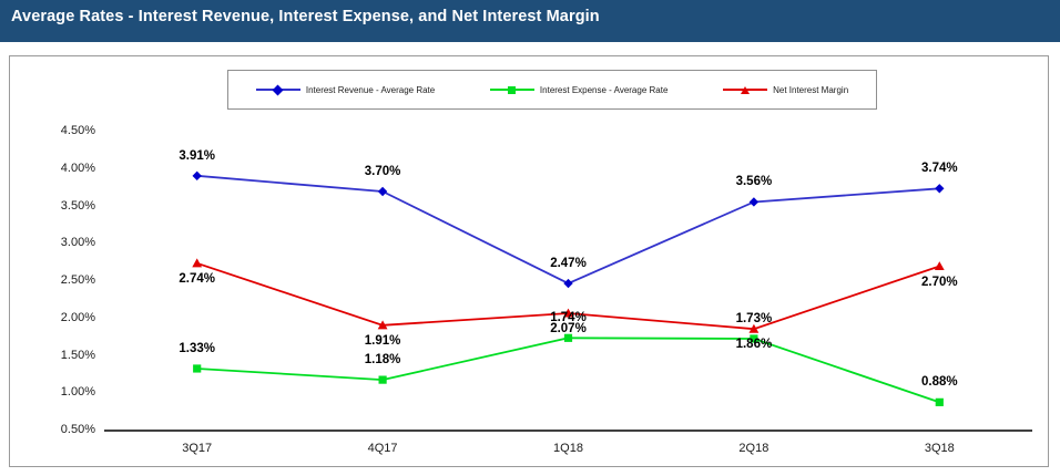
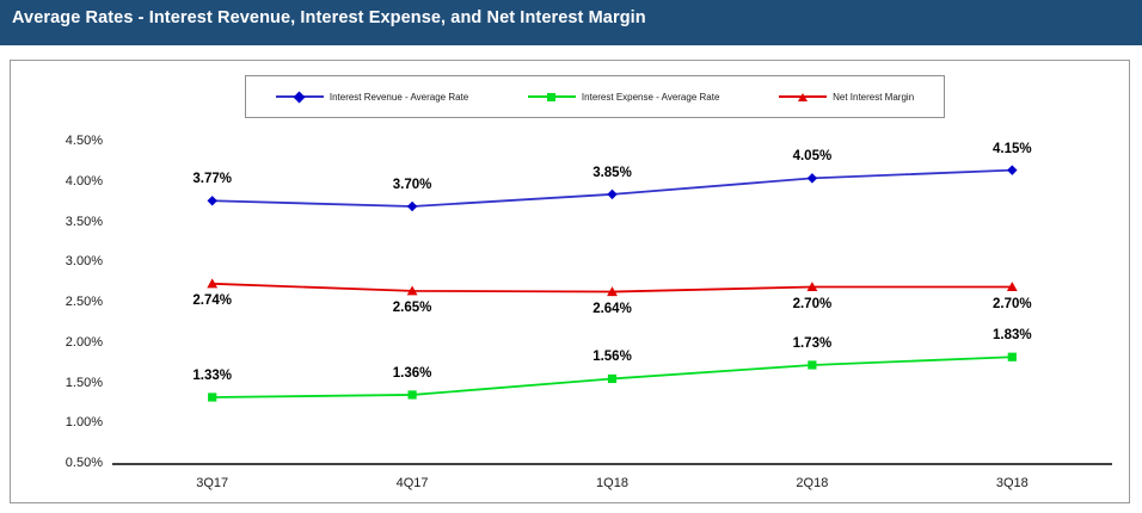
Interest Revenue - Average Rate/3Q17: 3.91% -> 3.77%
Interest Expense - Average Rate/4Q17: 1.18% -> 1.36%
Net Interest Margin/4Q17: 1.91% -> 2.65%
Interest Revenue - Average Rate/1Q18: 2.47% -> 3.85%
Interest Expense - Average Rate/1Q18: 1.74% -> 1.56%
Net Interest Margin/1Q18: 2.07% -> 2.64%
Interest Revenue - Average Rate/2Q18: 3.56% -> 4.05%
Net Interest Margin/2Q18: 1.86% -> 2.70%
Interest Revenue - Average Rate/3Q18: 3.74% -> 4.15%
Interest Expense - Average Rate/3Q18: 0.88% -> 1.83%
